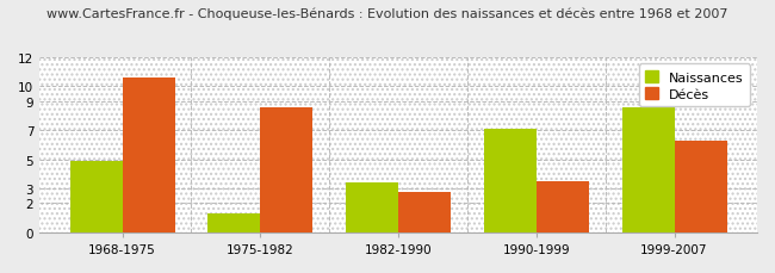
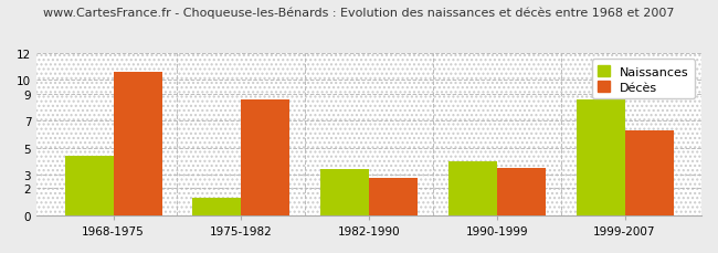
Naissances/1968-1975: 4.9 -> 4.4
Naissances/1990-1999: 7.1 -> 4.0
